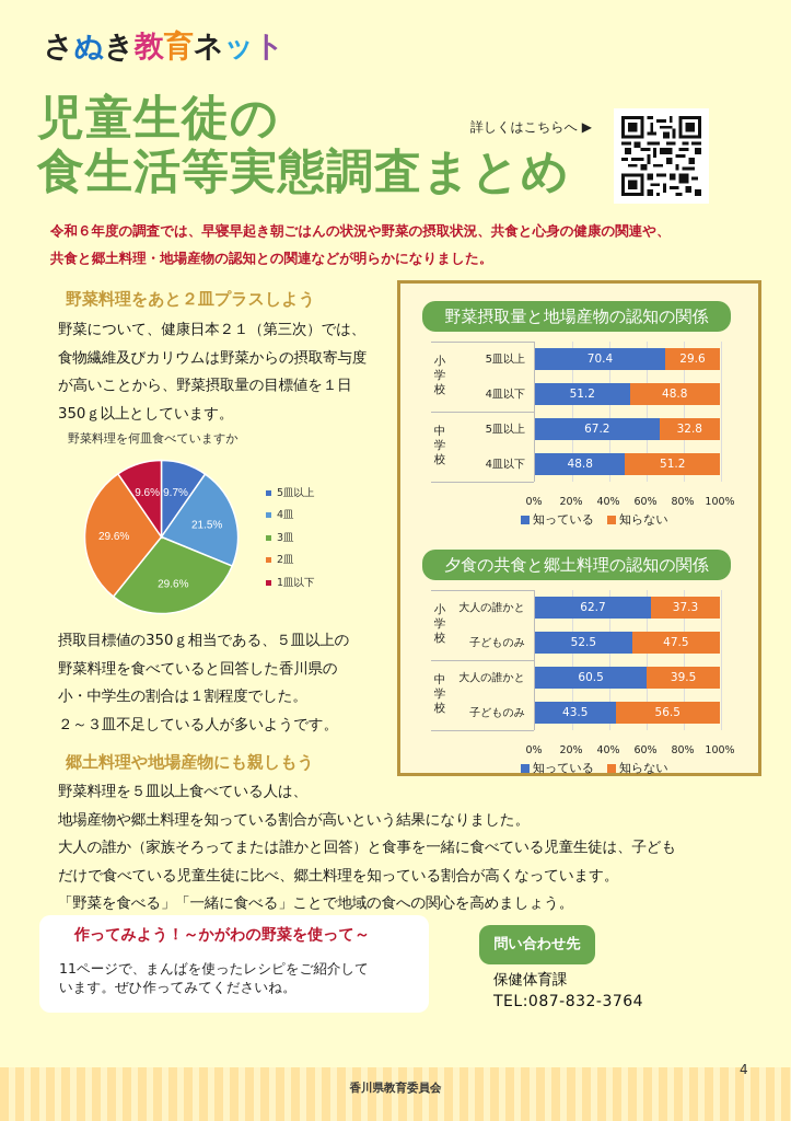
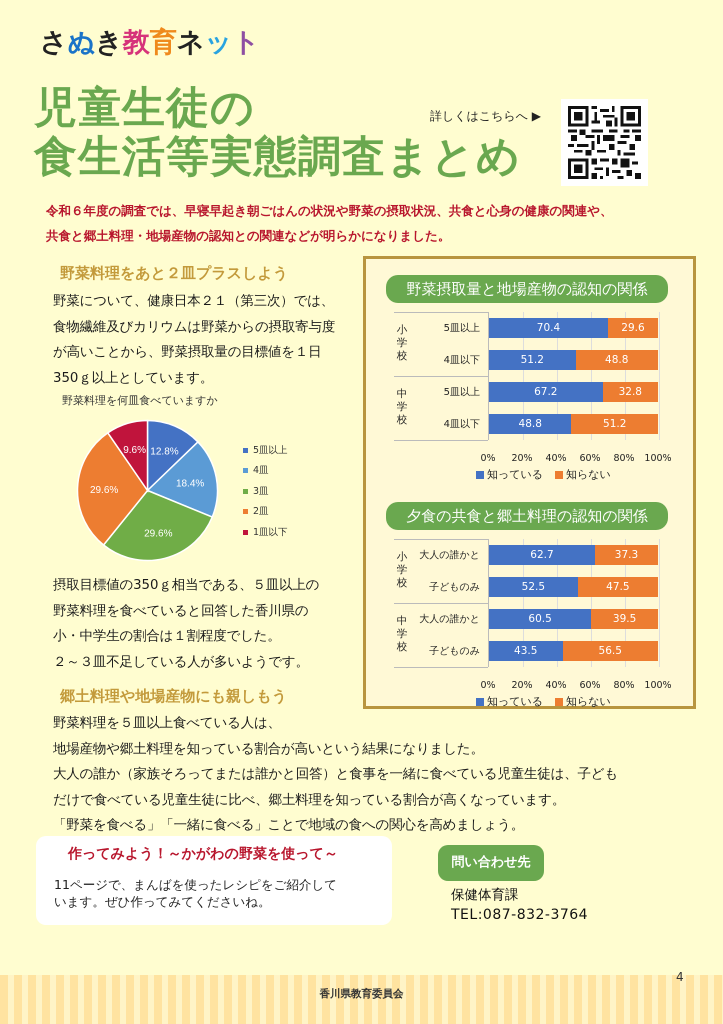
野菜料理を何皿食べていますか/5皿以上: 9.7% -> 12.8%
野菜料理を何皿食べていますか/4皿: 21.5% -> 18.4%
